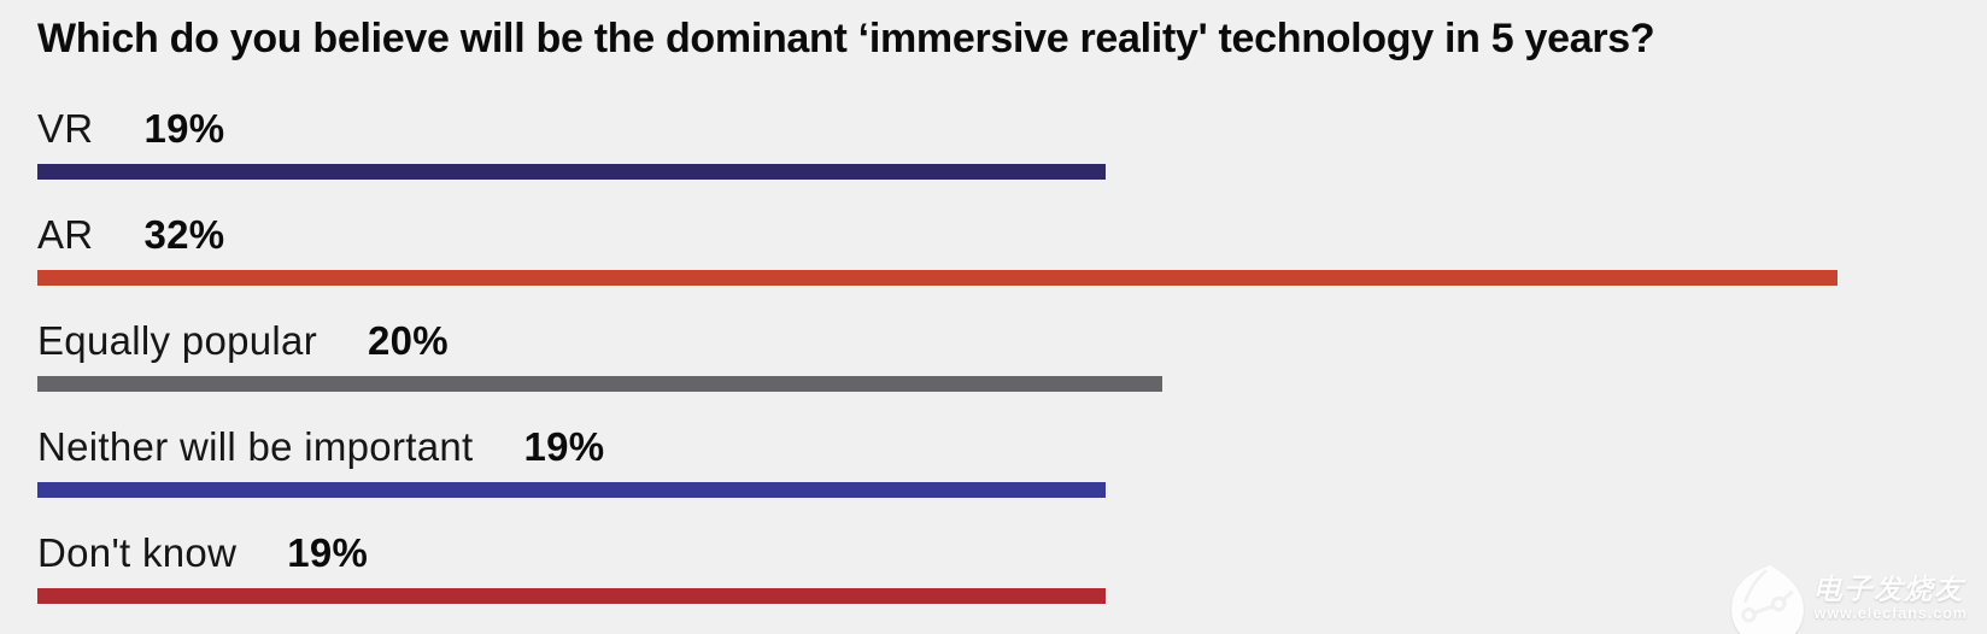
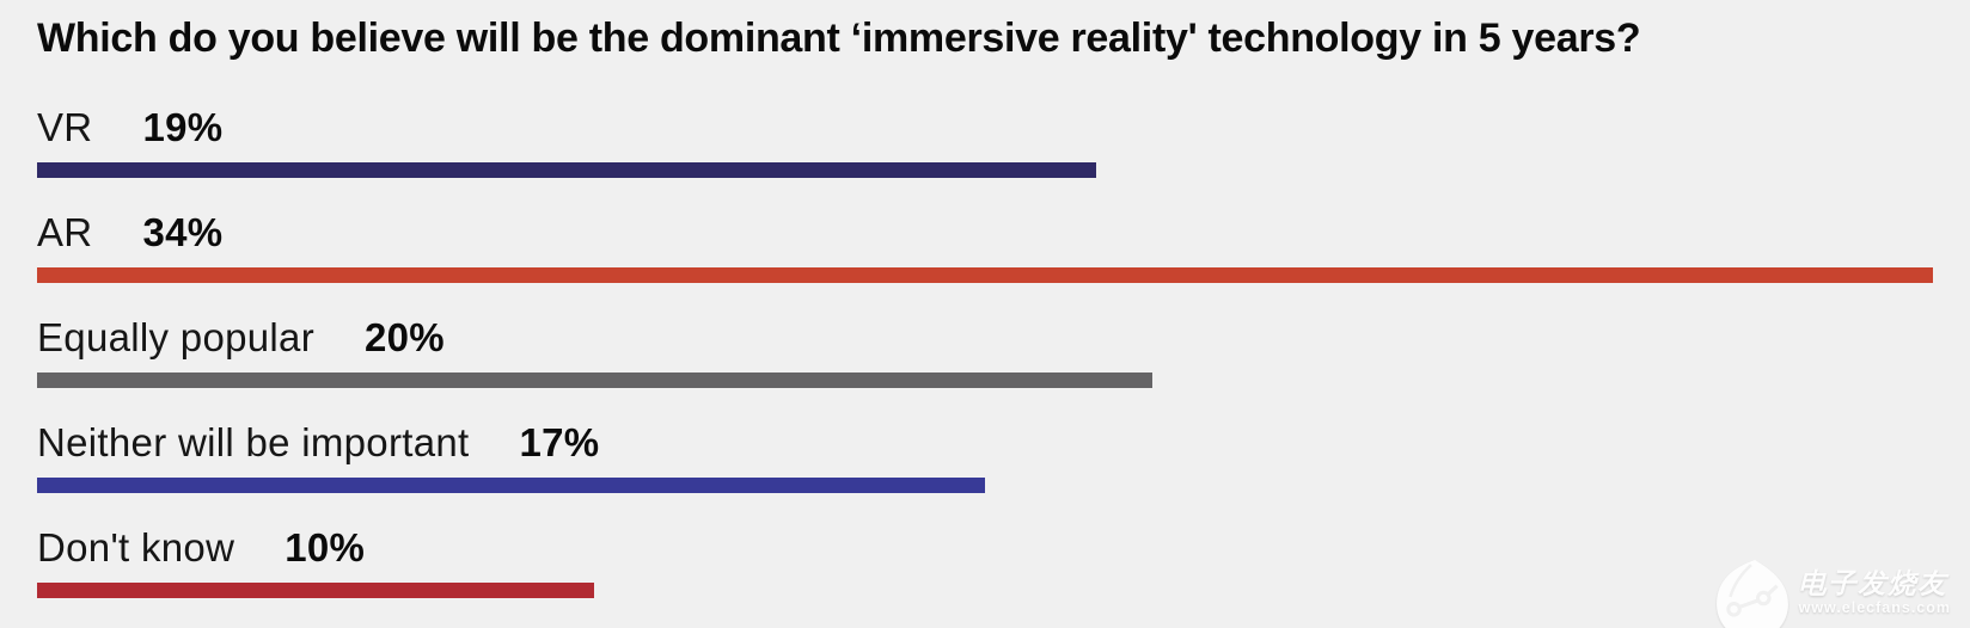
AR: 32% -> 34%
Neither will be important: 19% -> 17%
Don't know: 19% -> 10%
